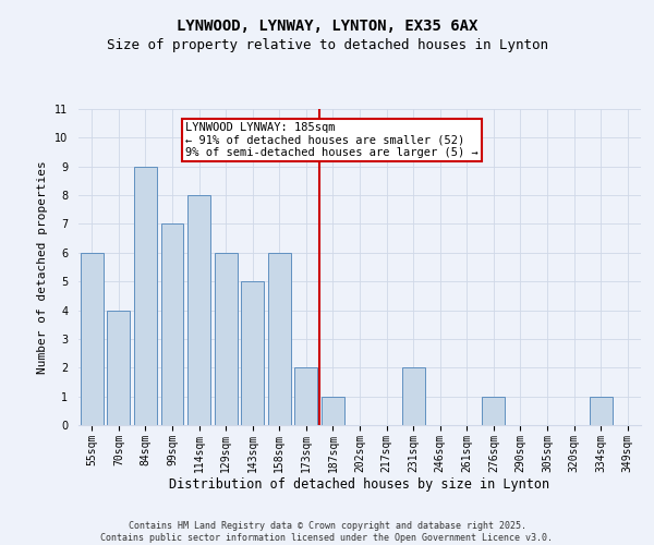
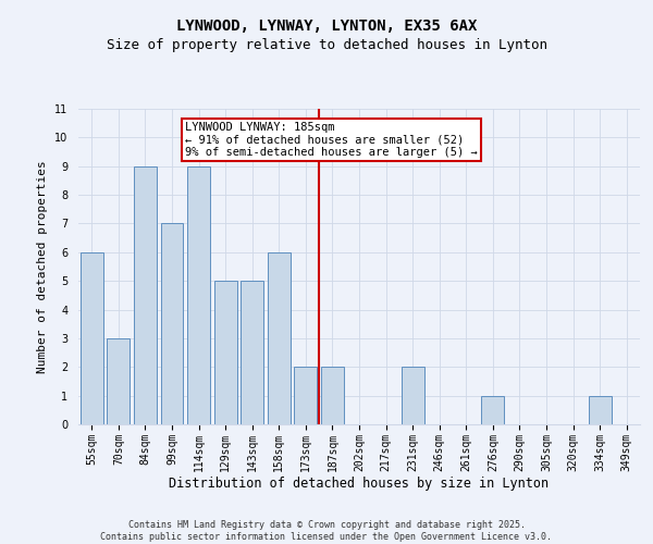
70sqm: 4 -> 3
114sqm: 8 -> 9
129sqm: 6 -> 5
187sqm: 1 -> 2
